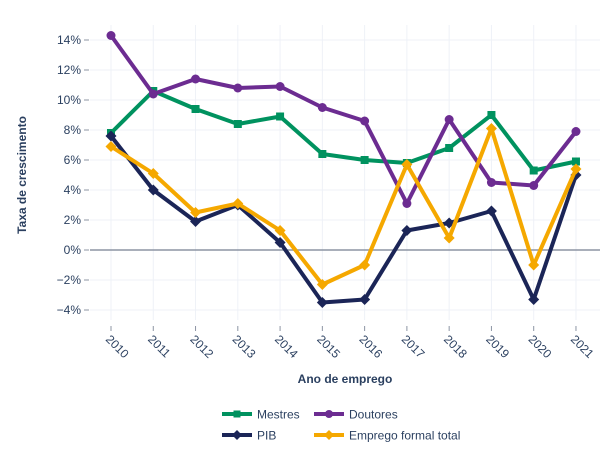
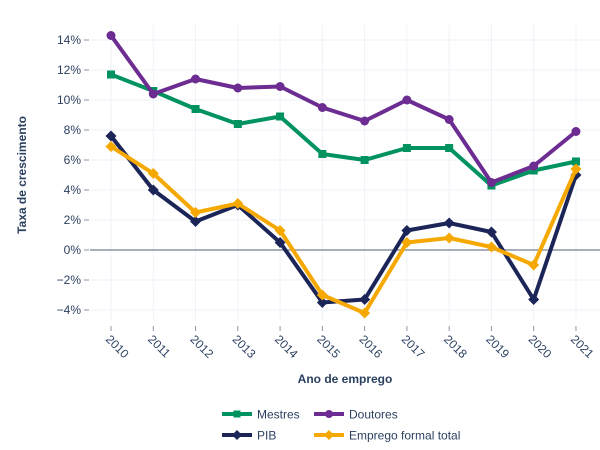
Mestres/2010: 7.8% -> 11.7%
Emprego formal total/2015: -2.3% -> -3.0%
Emprego formal total/2016: -1.0% -> -4.2%
Mestres/2017: 5.8% -> 6.8%
Doutores/2017: 3.1% -> 10.0%
Emprego formal total/2017: 5.7% -> 0.5%
Mestres/2019: 9.0% -> 4.3%
PIB/2019: 2.6% -> 1.2%
Emprego formal total/2019: 8.1% -> 0.2%
Doutores/2020: 4.3% -> 5.6%
